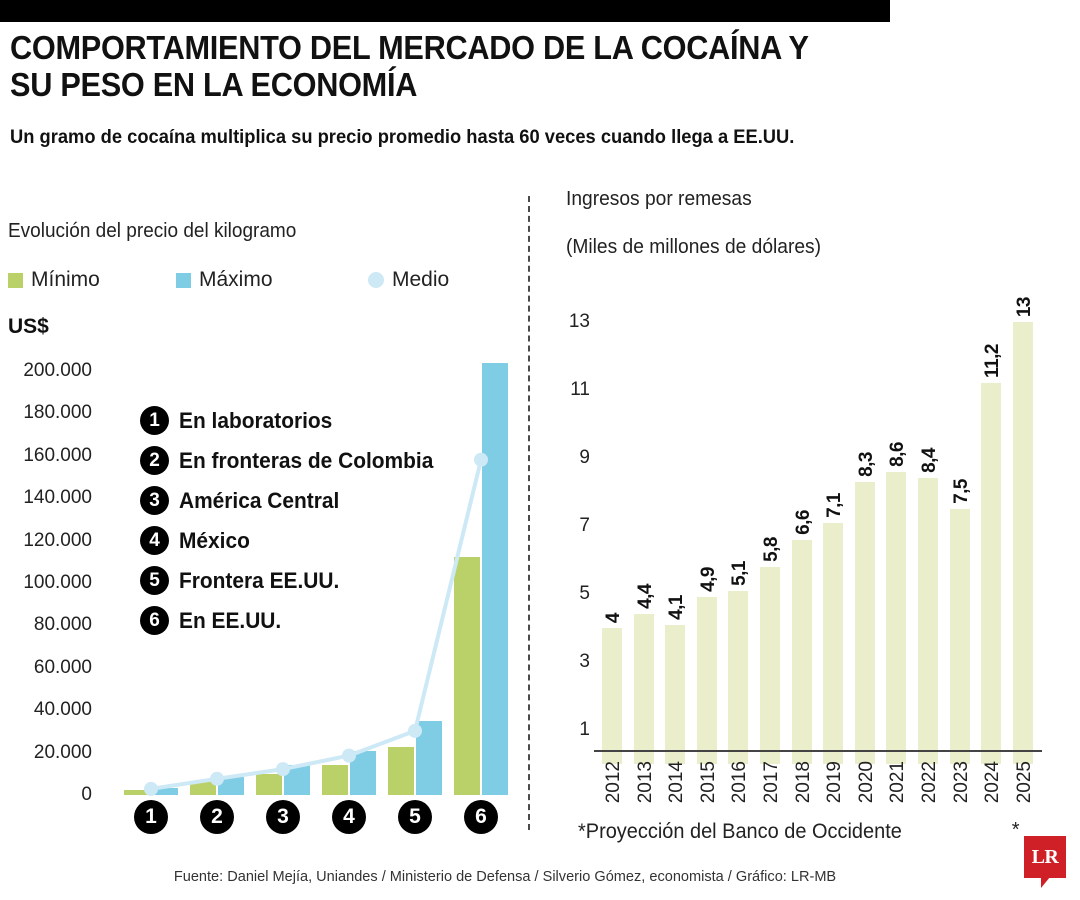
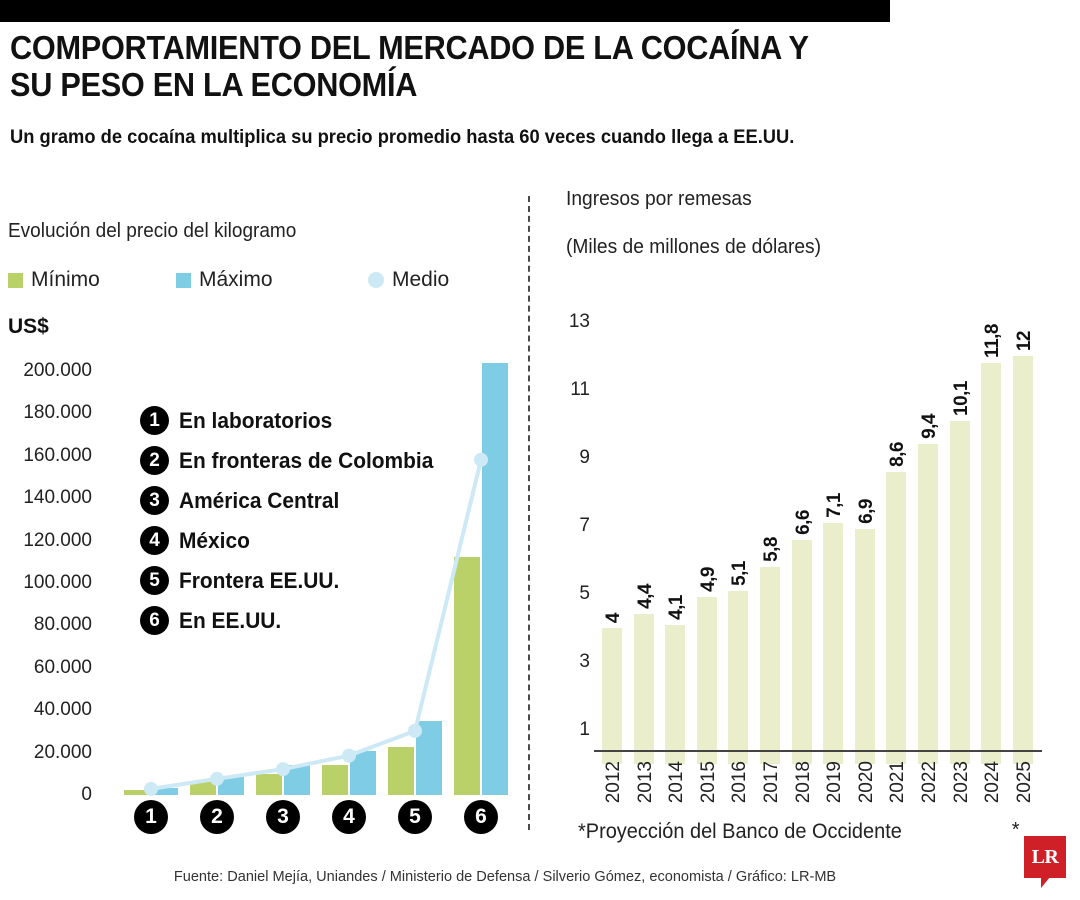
Ingresos por remesas/2020: 8,3 -> 6,9
Ingresos por remesas/2022: 8,4 -> 9,4
Ingresos por remesas/2023: 7,5 -> 10,1
Ingresos por remesas/2024: 11,2 -> 11,8
Ingresos por remesas/2025: 13 -> 12
